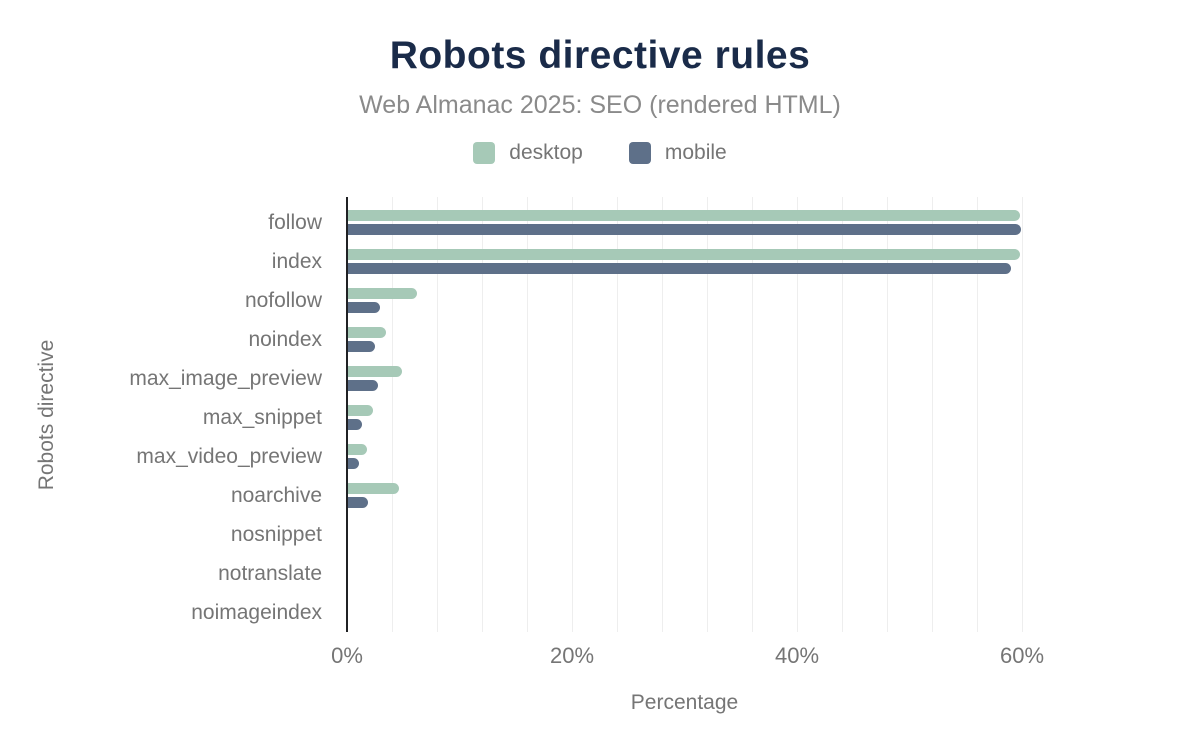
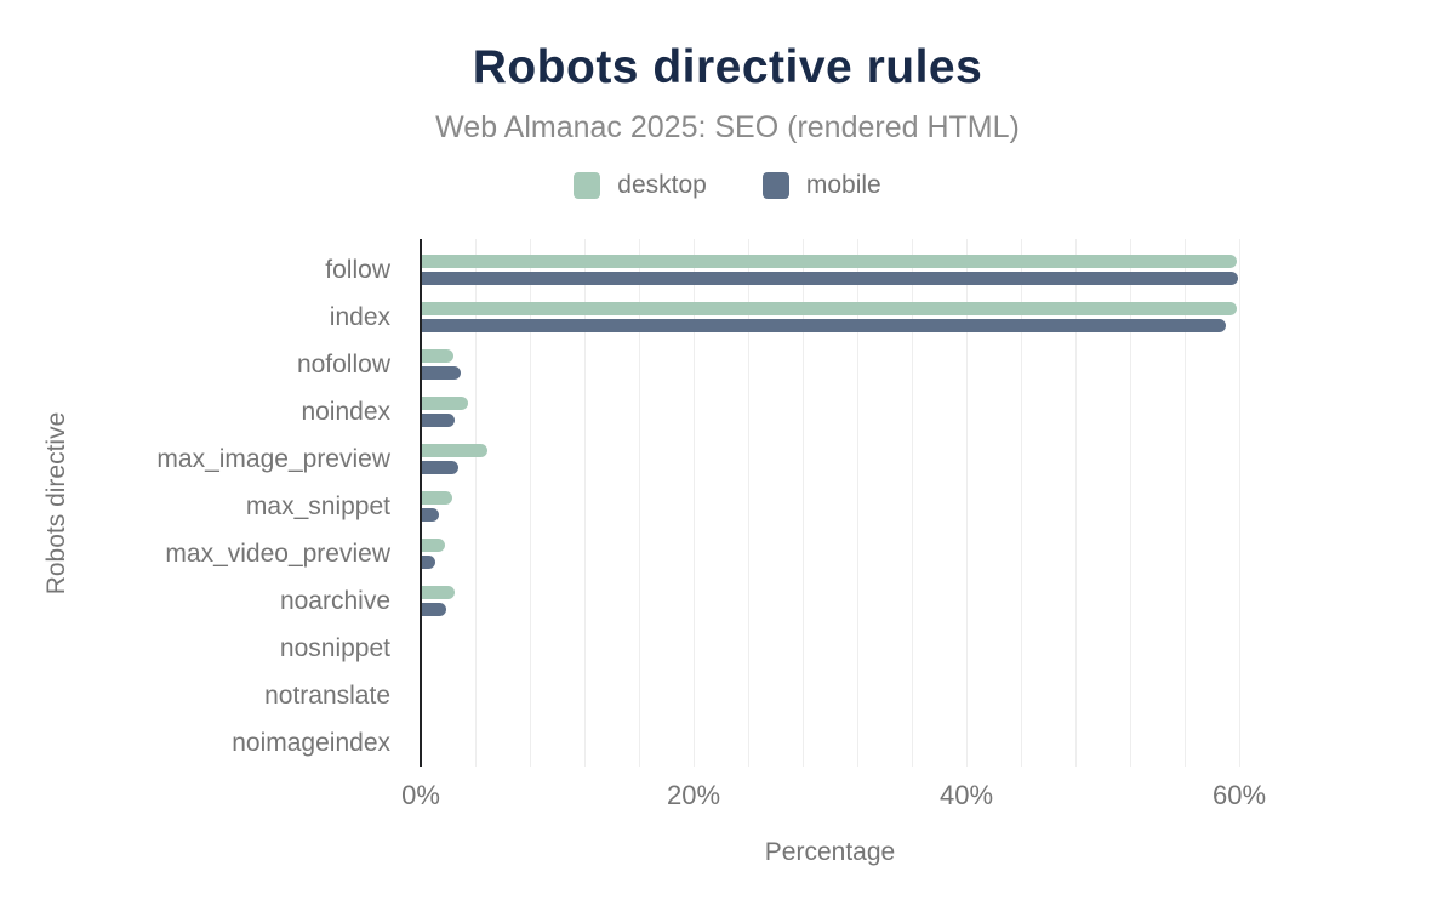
desktop/nofollow: 6.1% -> 2.3%
desktop/noarchive: 4.5% -> 2.4%
